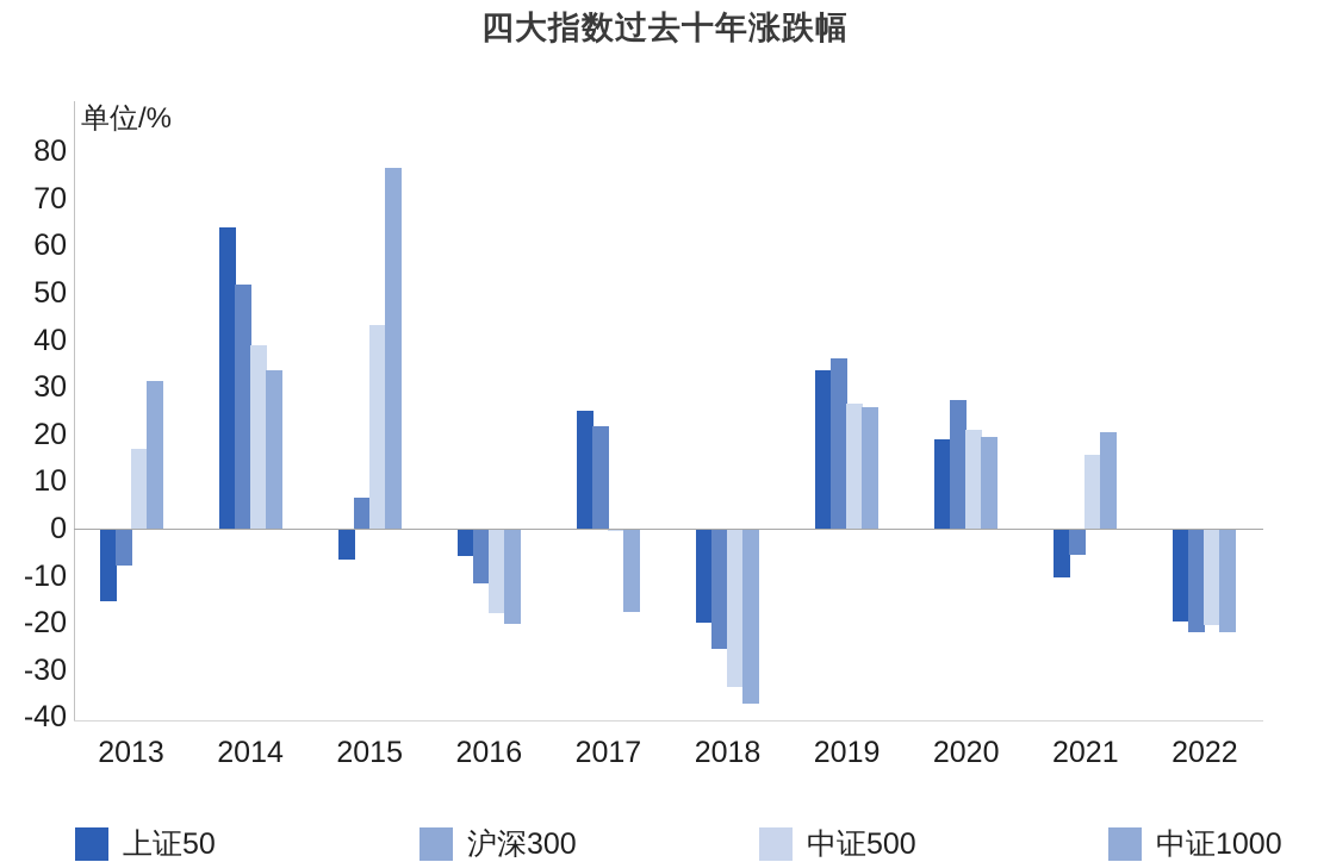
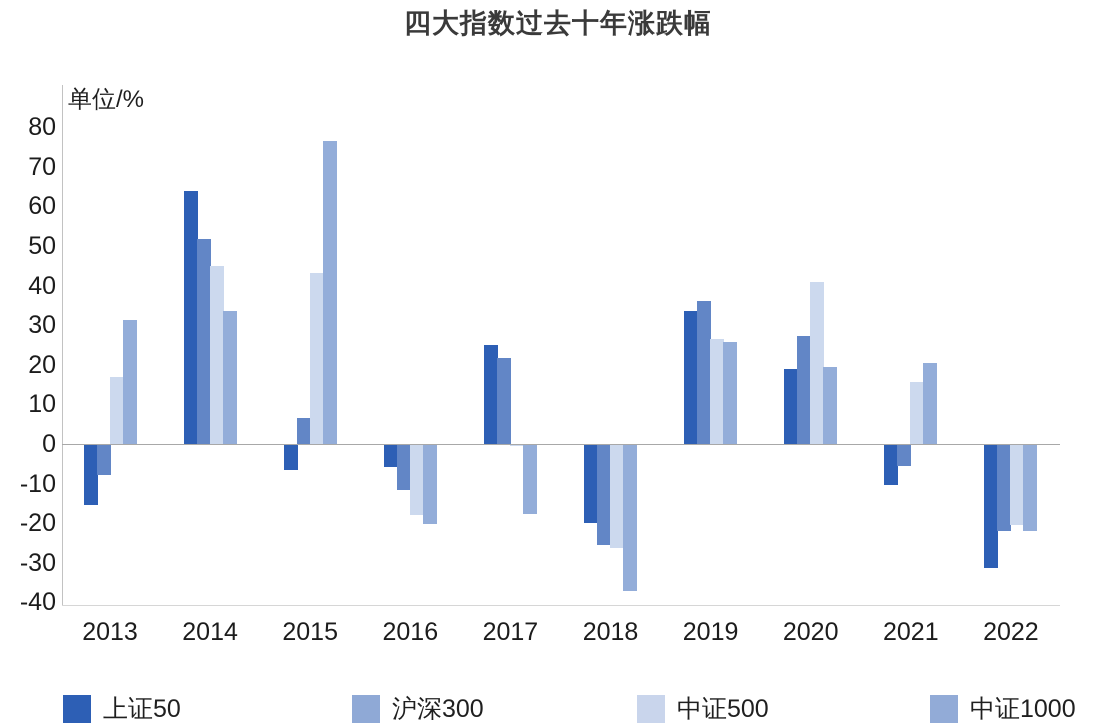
中证500/2014: 39 -> 45
中证500/2018: -33 -> -26
中证500/2020: 21 -> 41
上证50/2022: -20 -> -31
